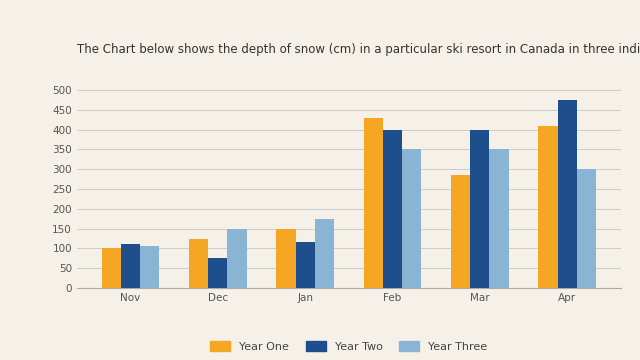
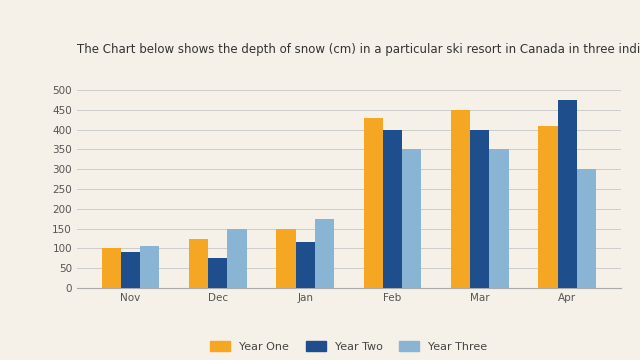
Year Two/Nov: 110 -> 90
Year One/Mar: 285 -> 450
